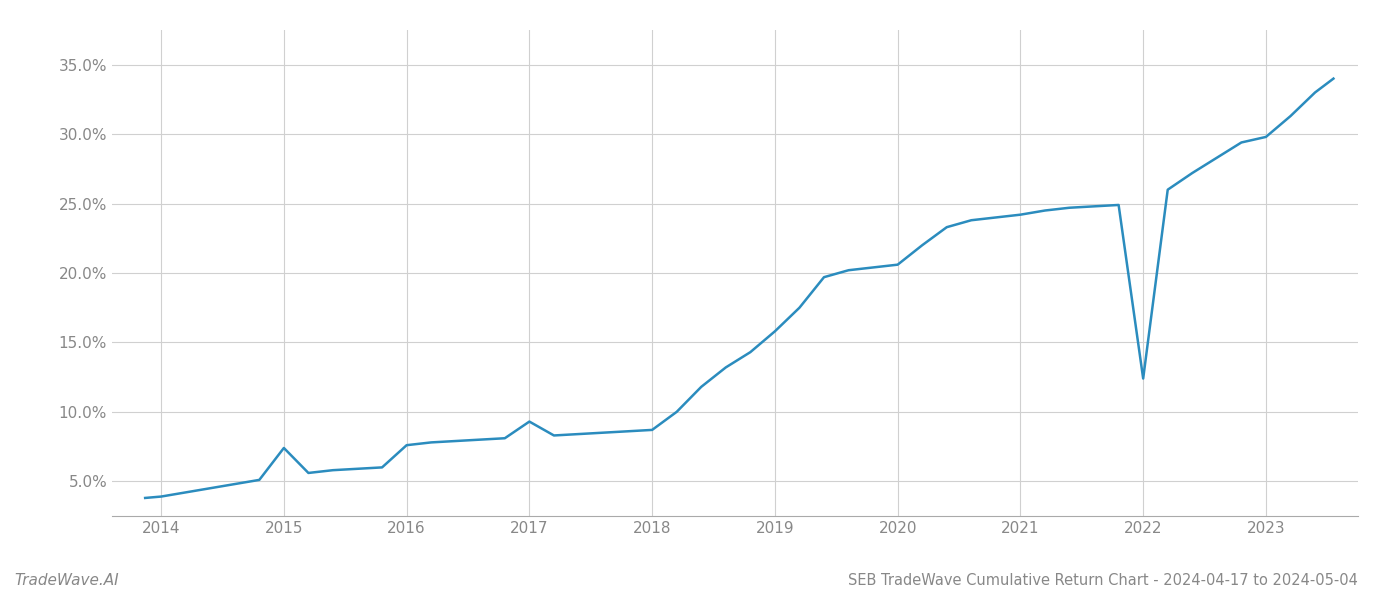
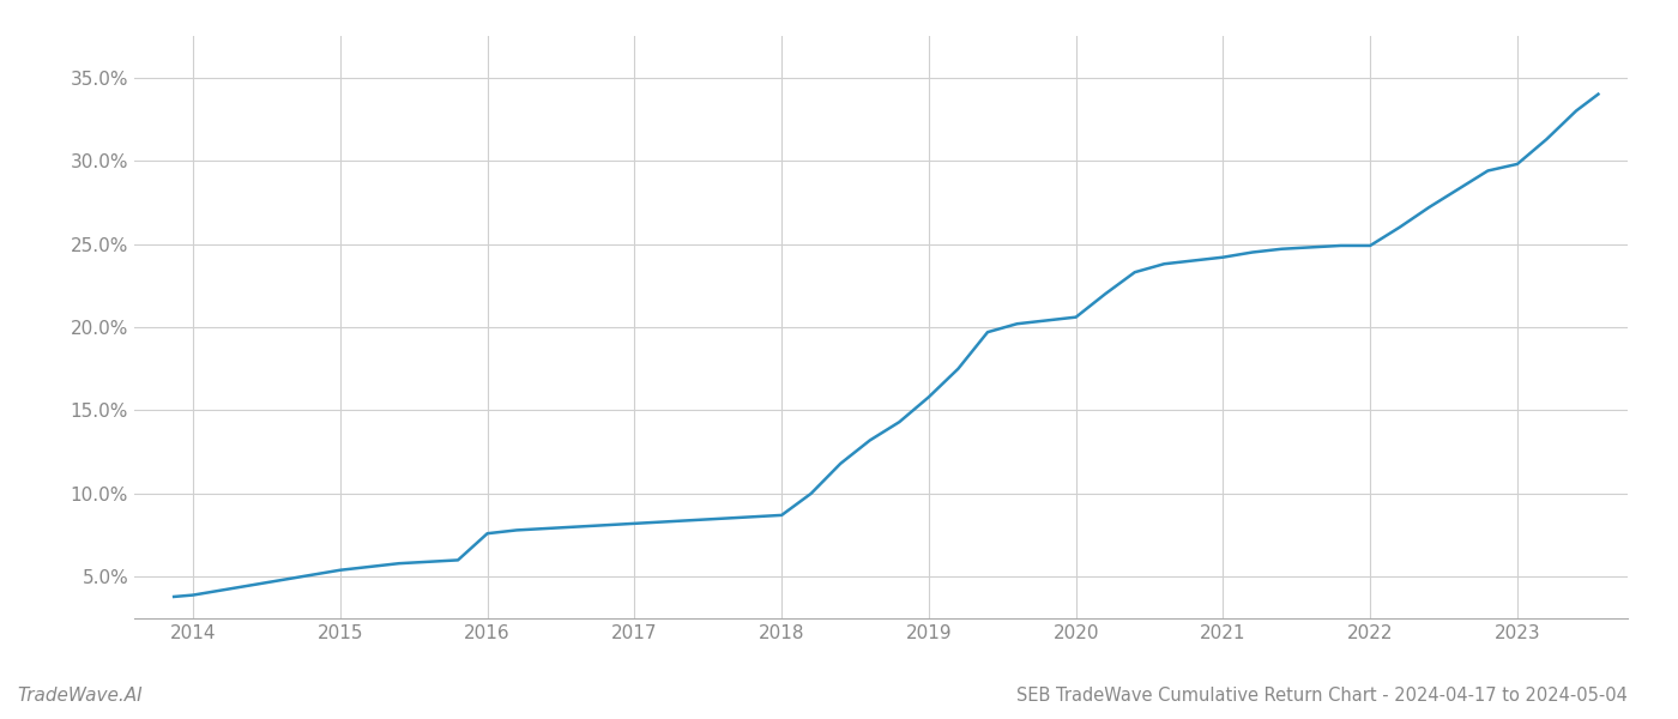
2015: 7.4% -> 5.4%
2017: 9.3% -> 8.2%
2022: 12.4% -> 24.9%
